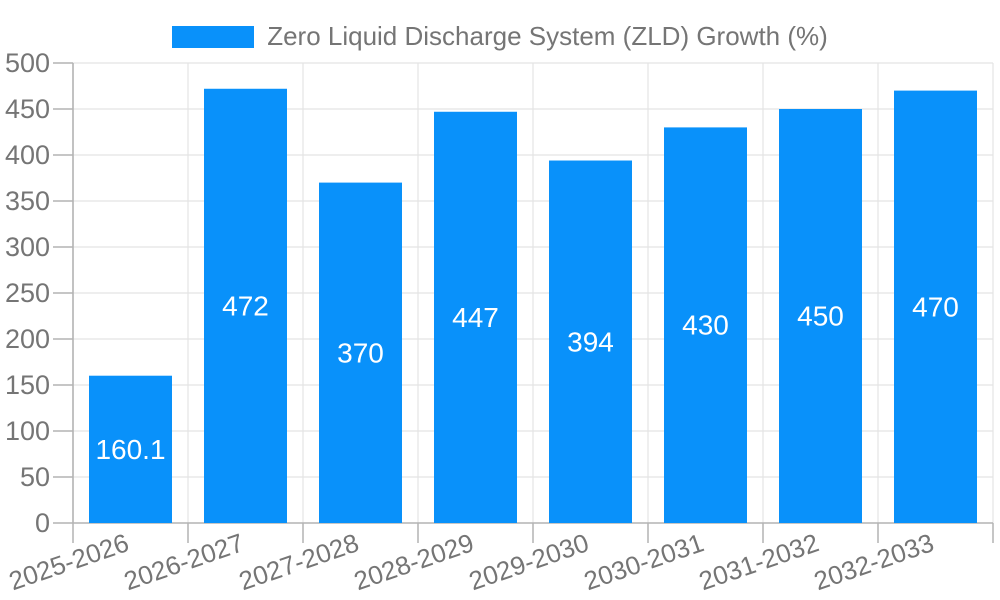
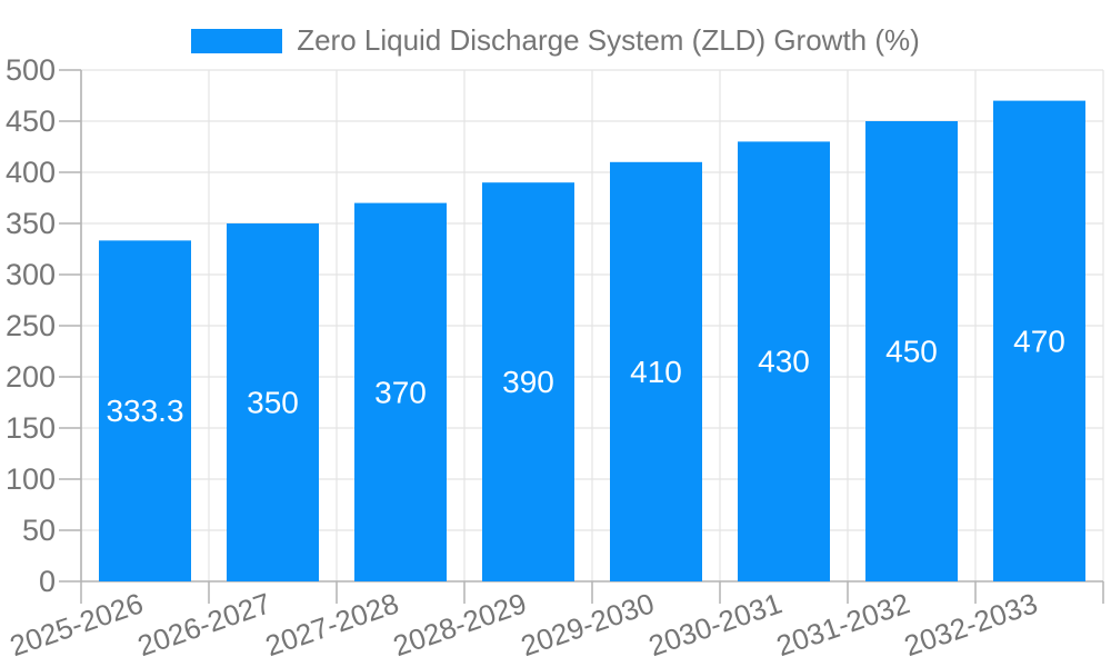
2025-2026: 160.1 -> 333.3
2026-2027: 472 -> 350
2028-2029: 447 -> 390
2029-2030: 394 -> 410
